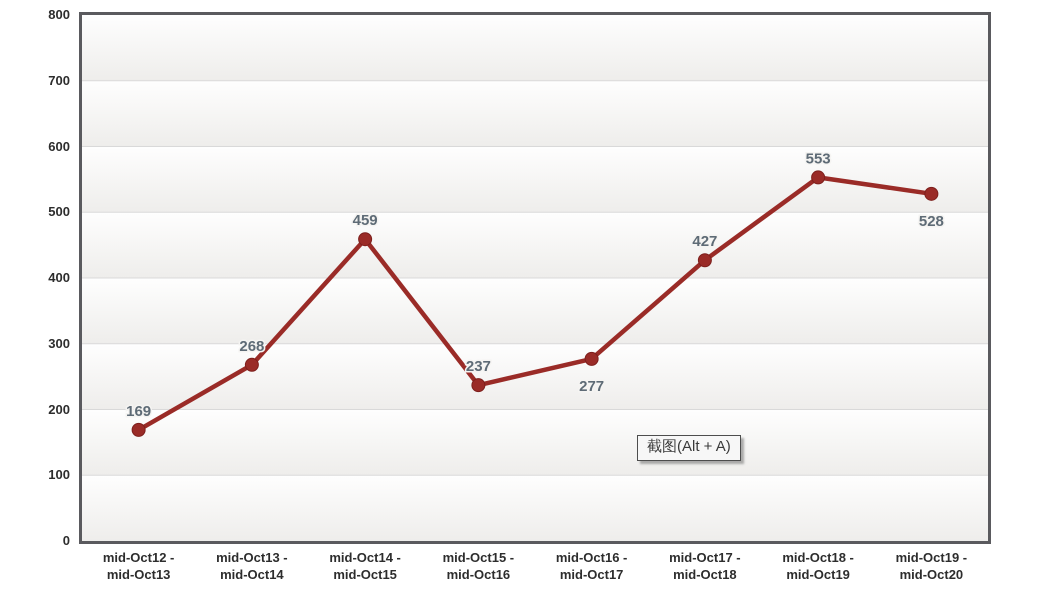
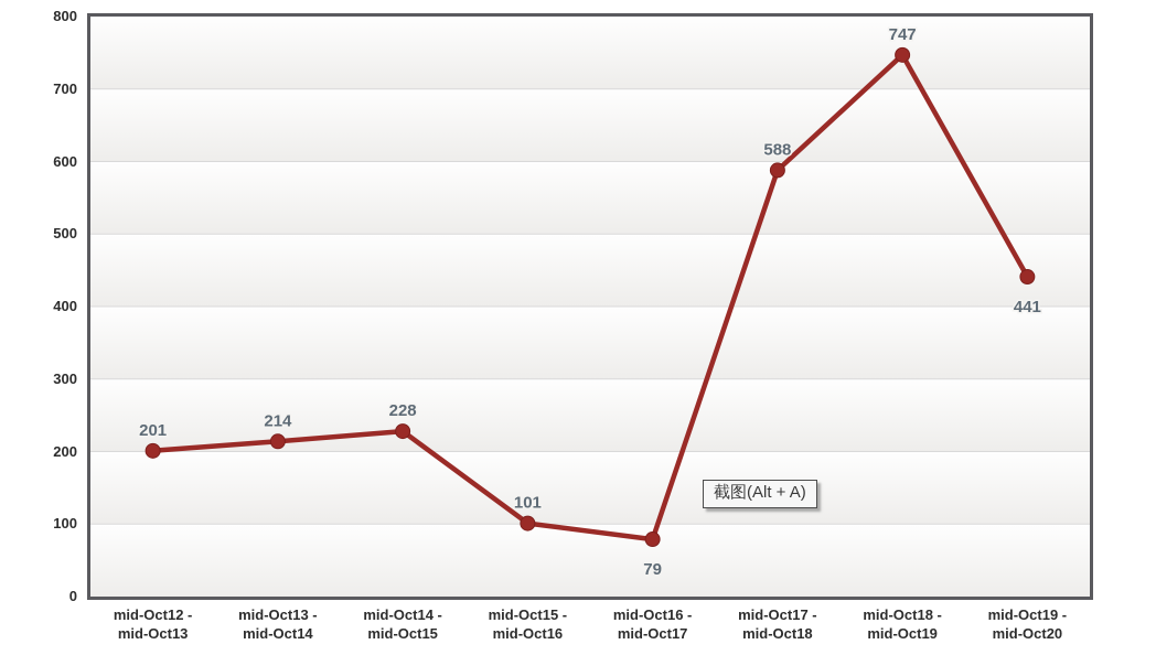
mid-Oct12 - mid-Oct13: 169 -> 201
mid-Oct13 - mid-Oct14: 268 -> 214
mid-Oct14 - mid-Oct15: 459 -> 228
mid-Oct15 - mid-Oct16: 237 -> 101
mid-Oct16 - mid-Oct17: 277 -> 79
mid-Oct17 - mid-Oct18: 427 -> 588
mid-Oct18 - mid-Oct19: 553 -> 747
mid-Oct19 - mid-Oct20: 528 -> 441
